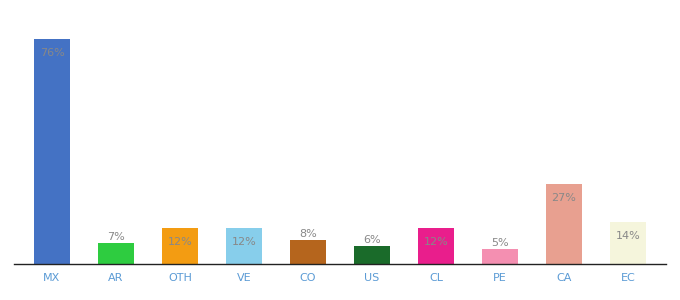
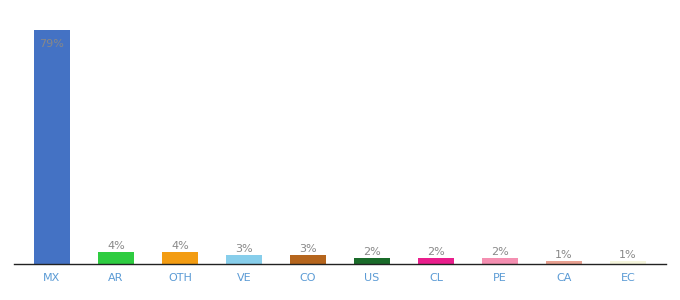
MX: 76% -> 79%
AR: 7% -> 4%
OTH: 12% -> 4%
VE: 12% -> 3%
CO: 8% -> 3%
US: 6% -> 2%
CL: 12% -> 2%
PE: 5% -> 2%
CA: 27% -> 1%
EC: 14% -> 1%
